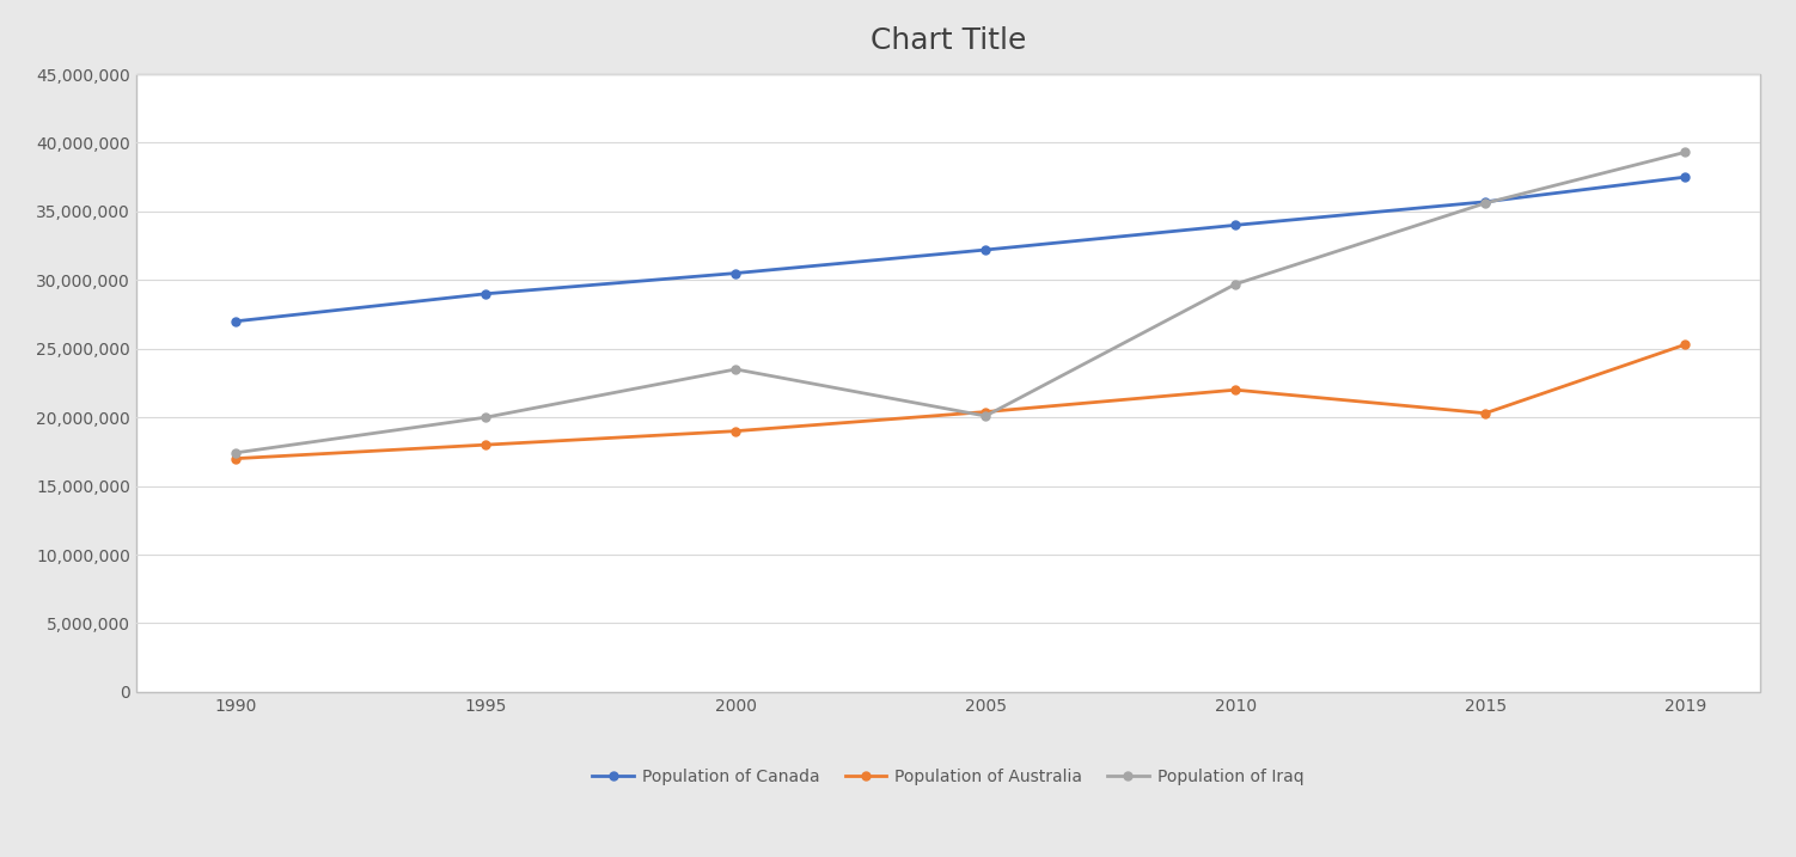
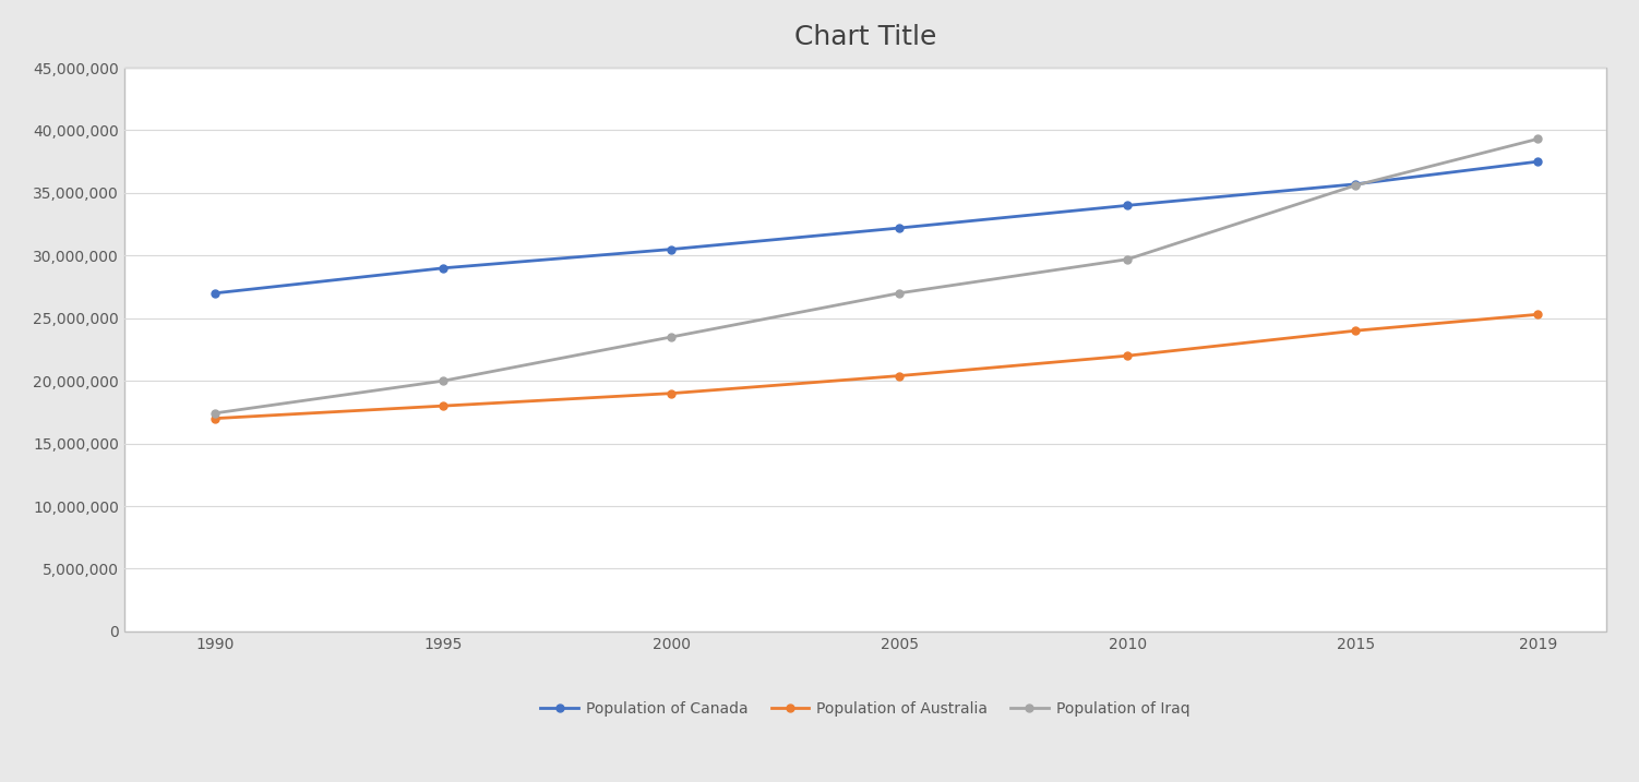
Population of Iraq/2005: 20,100,000 -> 27,000,000
Population of Australia/2015: 20,300,000 -> 24,000,000
